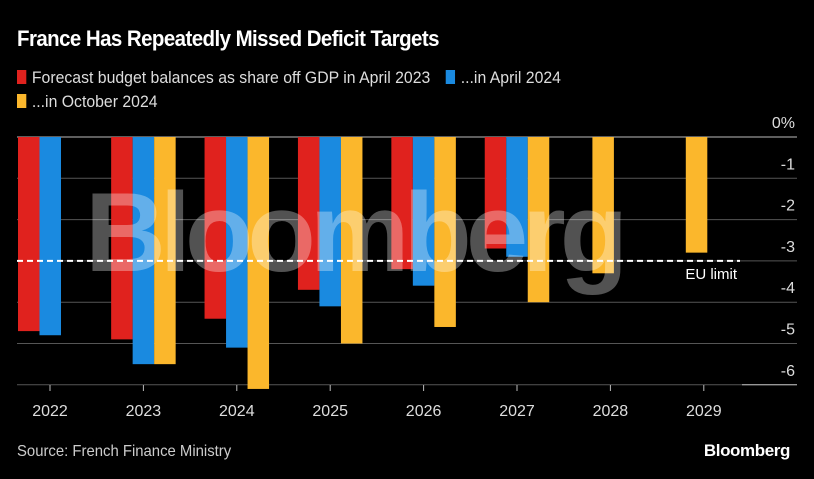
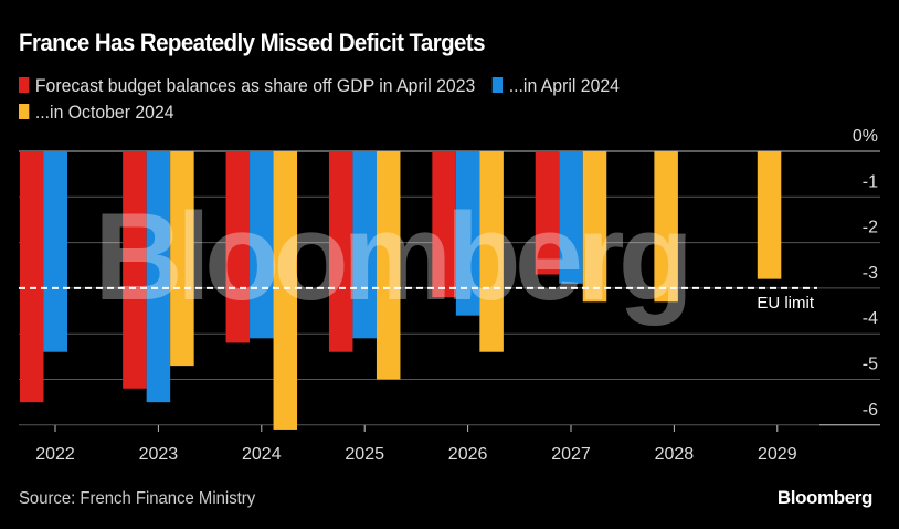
Forecast budget balances as share off GDP in April 2023/2022: -4.7% -> -5.5%
...in April 2024/2022: -4.8% -> -4.4%
Forecast budget balances as share off GDP in April 2023/2023: -4.9% -> -5.2%
...in October 2024/2023: -5.5% -> -4.7%
Forecast budget balances as share off GDP in April 2023/2024: -4.4% -> -4.2%
...in April 2024/2024: -5.1% -> -4.1%
Forecast budget balances as share off GDP in April 2023/2025: -3.7% -> -4.4%
...in October 2024/2026: -4.6% -> -4.4%
...in October 2024/2027: -4.0% -> -3.3%
